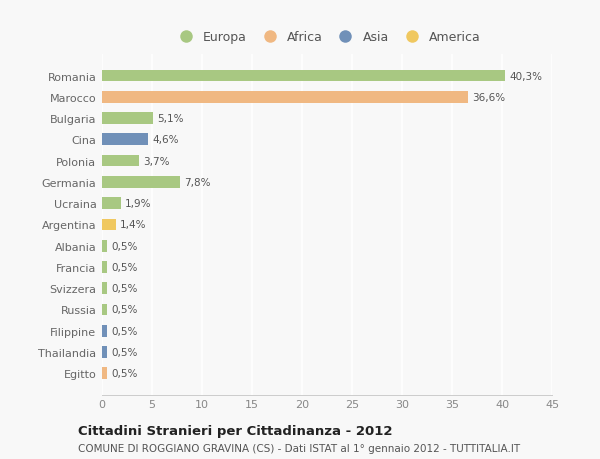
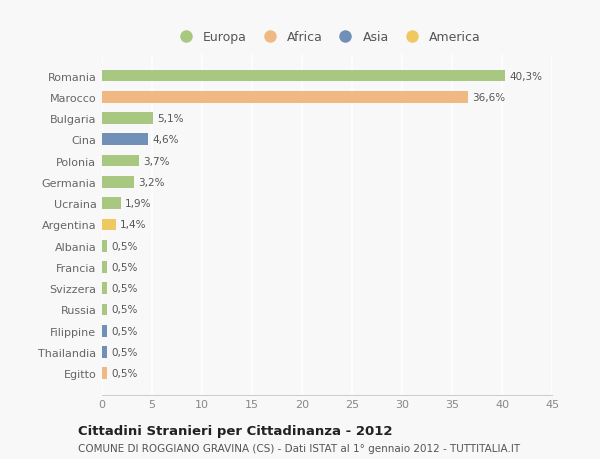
Germania: 7,8% -> 3,2%
